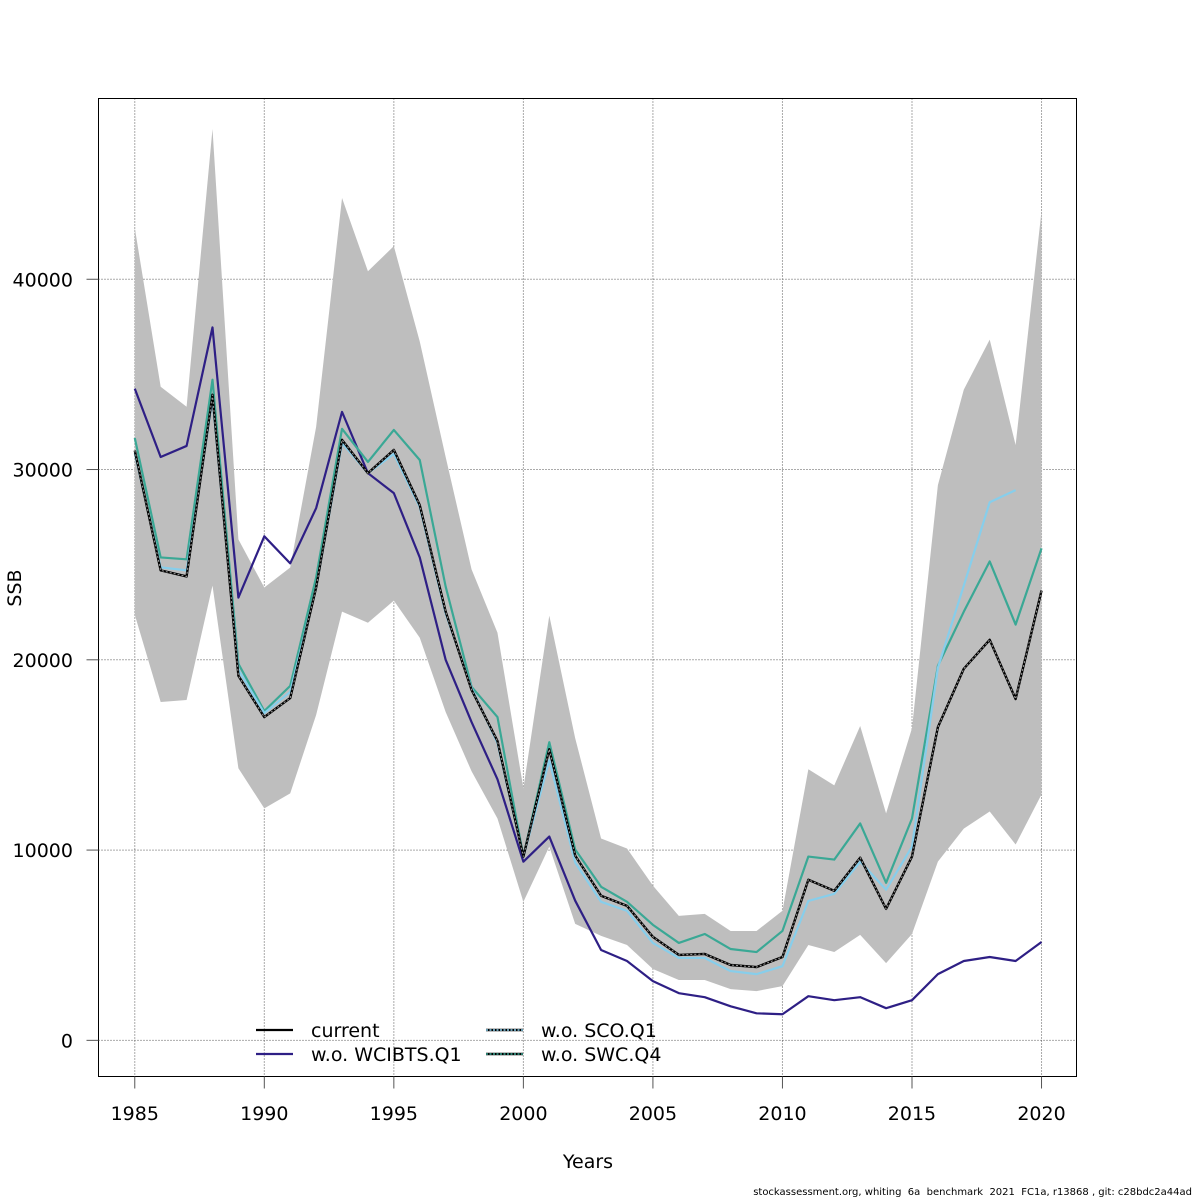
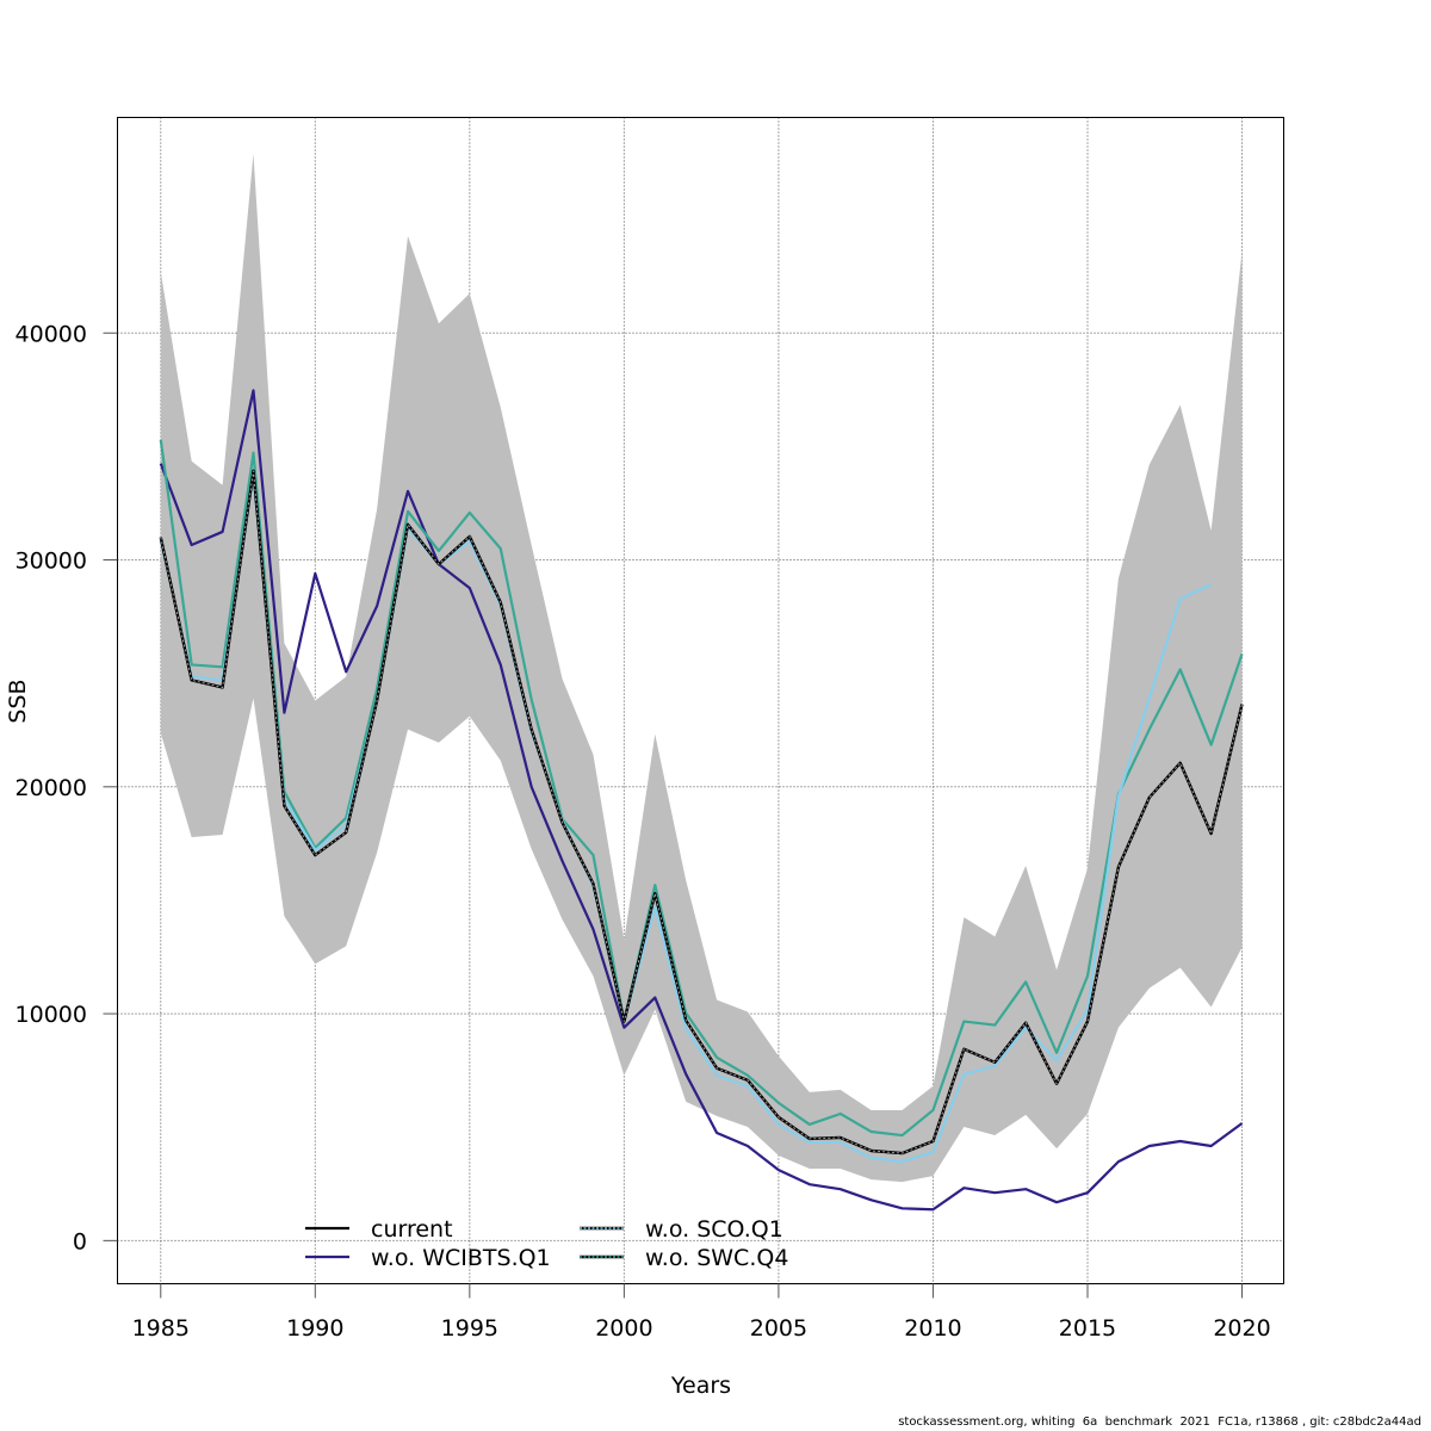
w.o. SWC.Q4/1985: 31700 -> 35300
w.o. WCIBTS.Q1/1990: 26500 -> 29400
